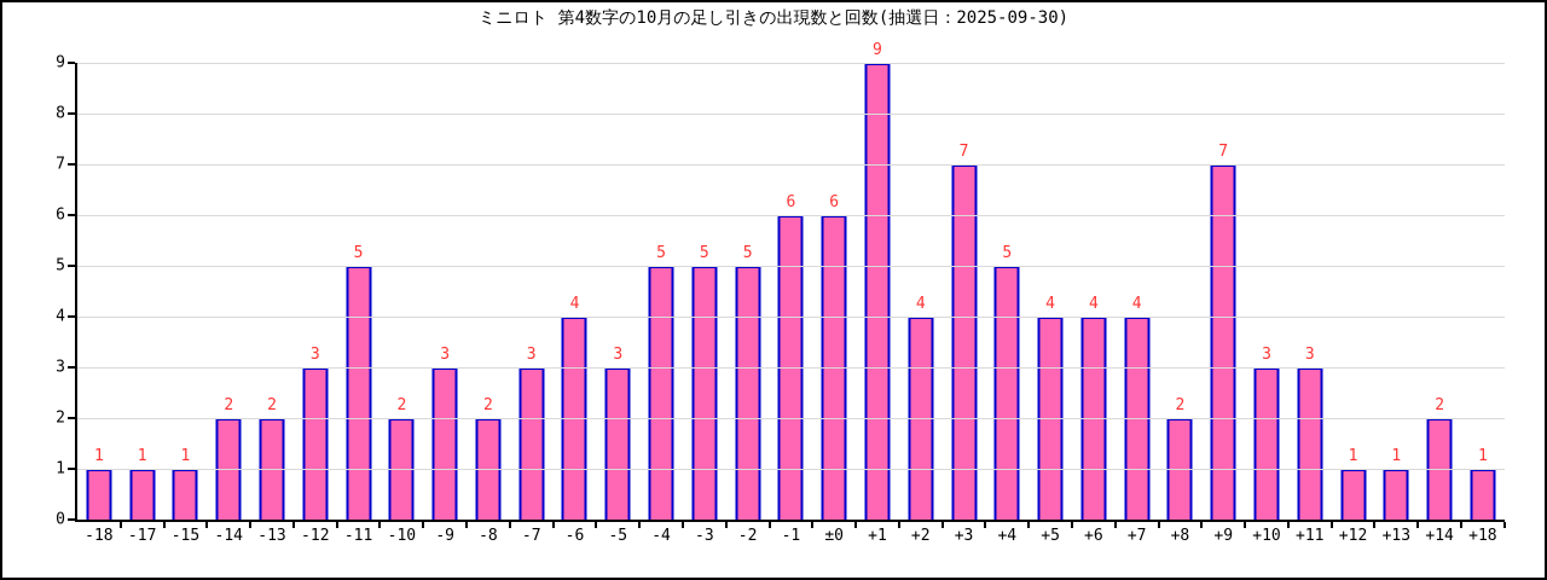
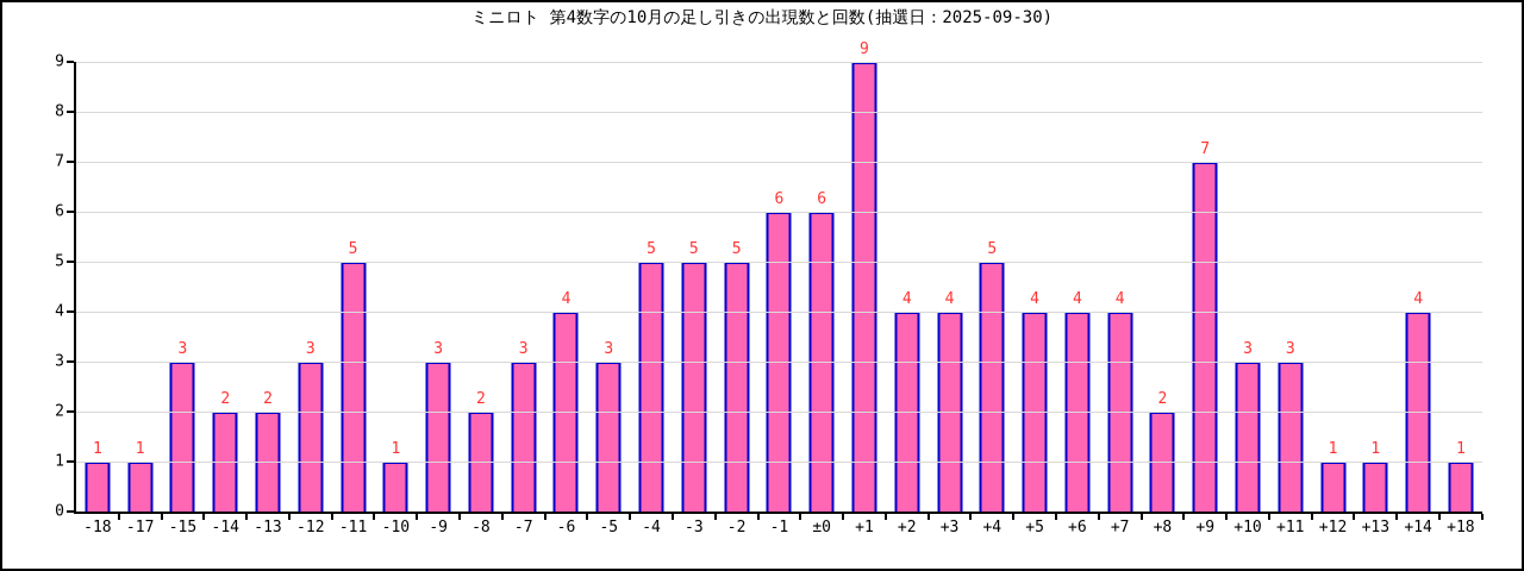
-15: 1 -> 3
-10: 2 -> 1
+3: 7 -> 4
+14: 2 -> 4
